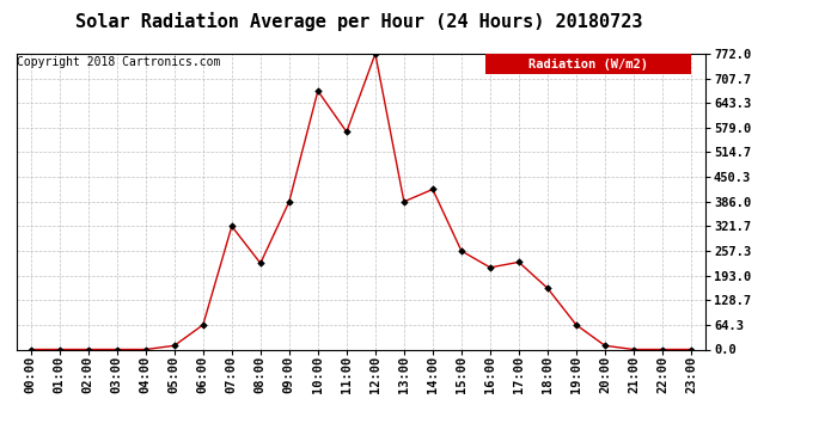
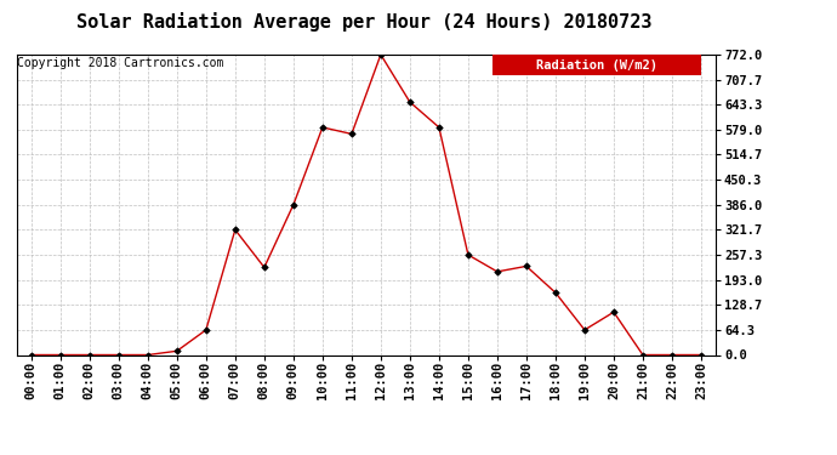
10:00: 675 -> 585
13:00: 386 -> 650
14:00: 418 -> 585
20:00: 10 -> 110
